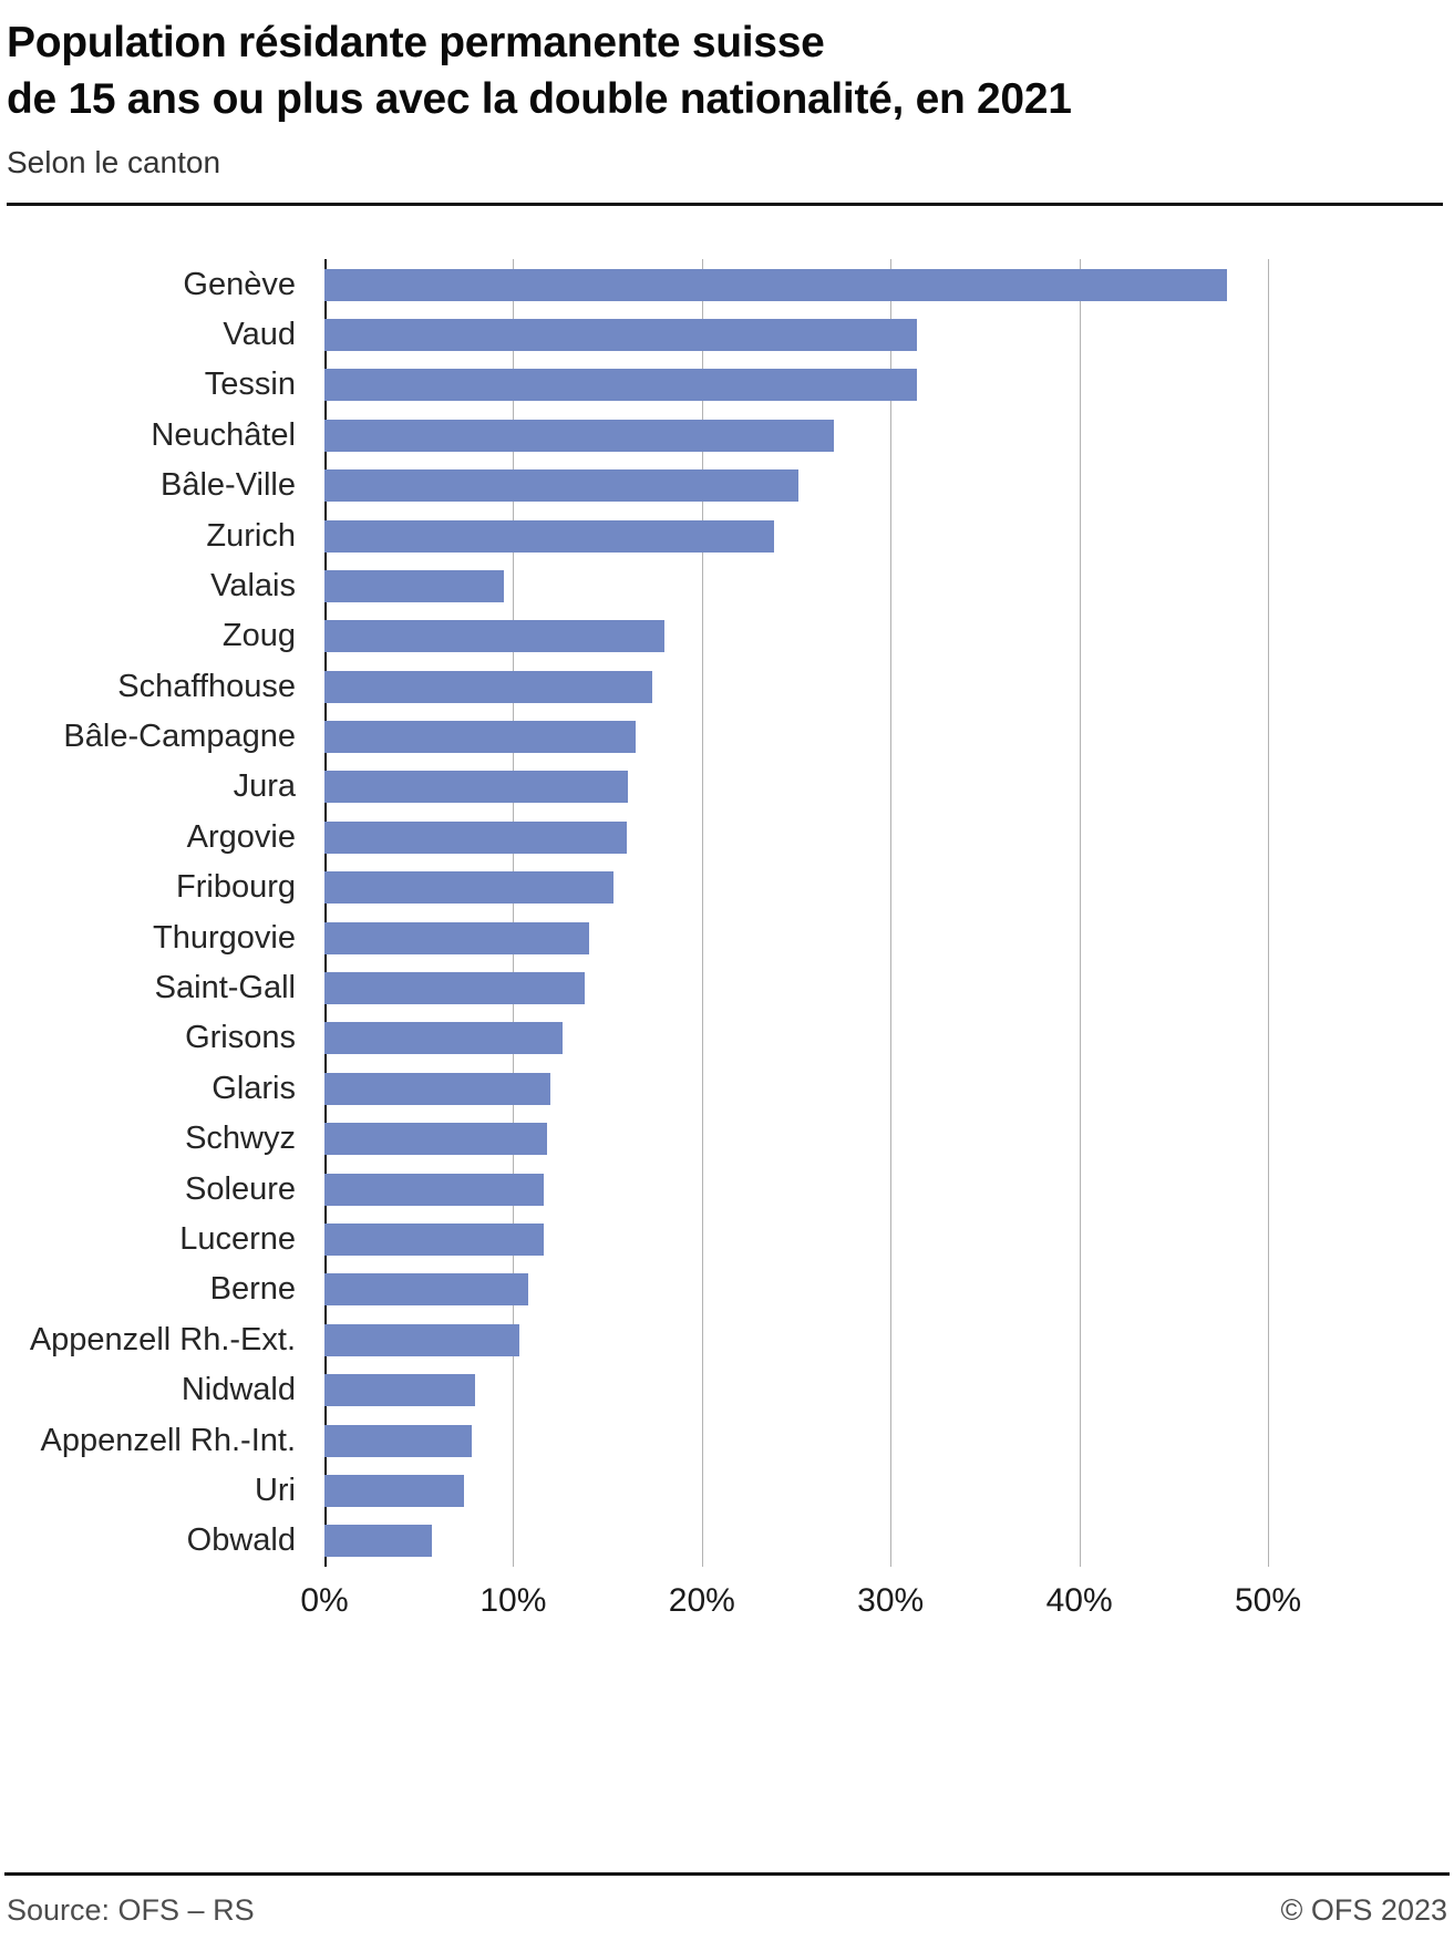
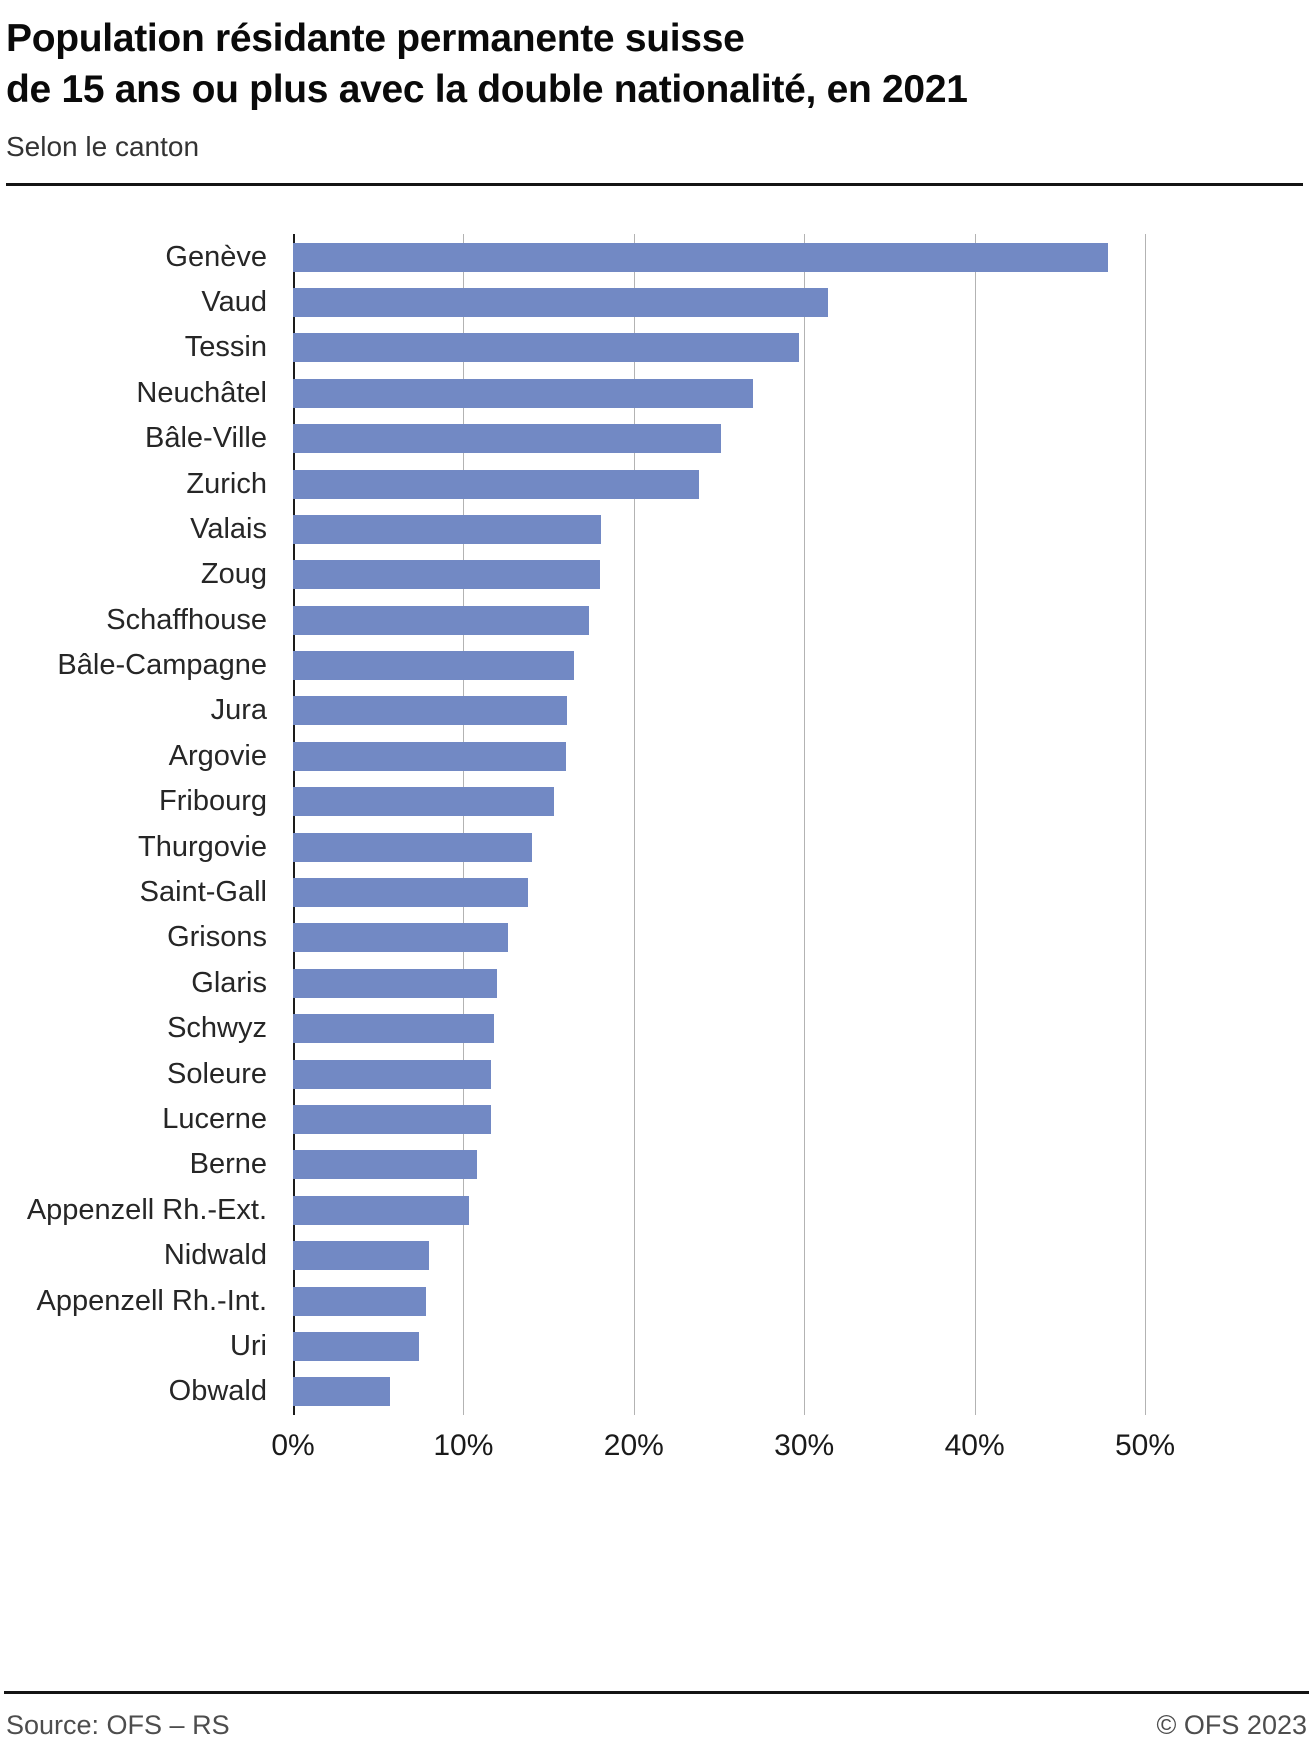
Tessin: 31.4% -> 29.7%
Valais: 9.5% -> 18.1%
